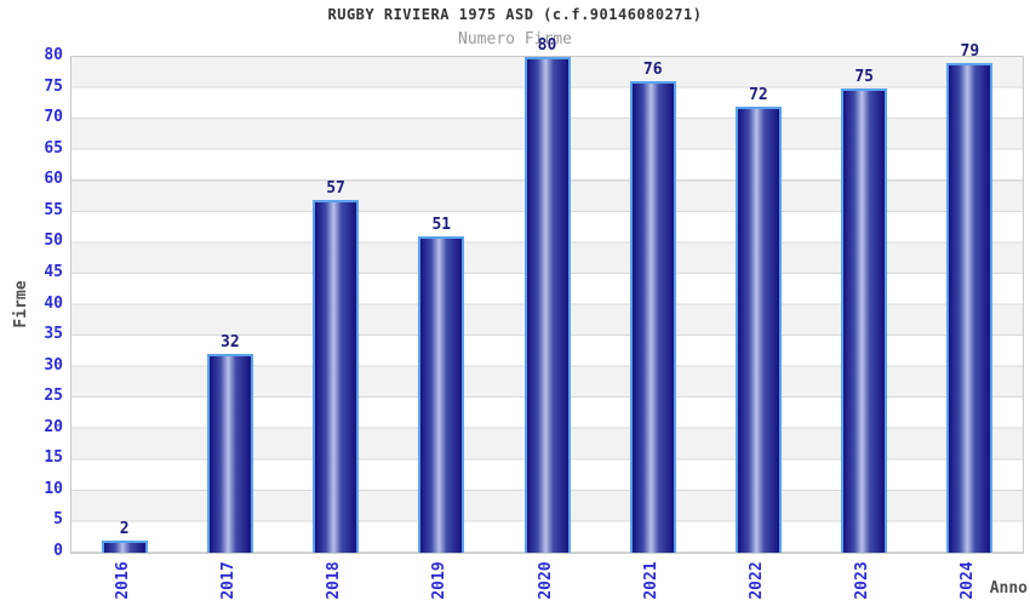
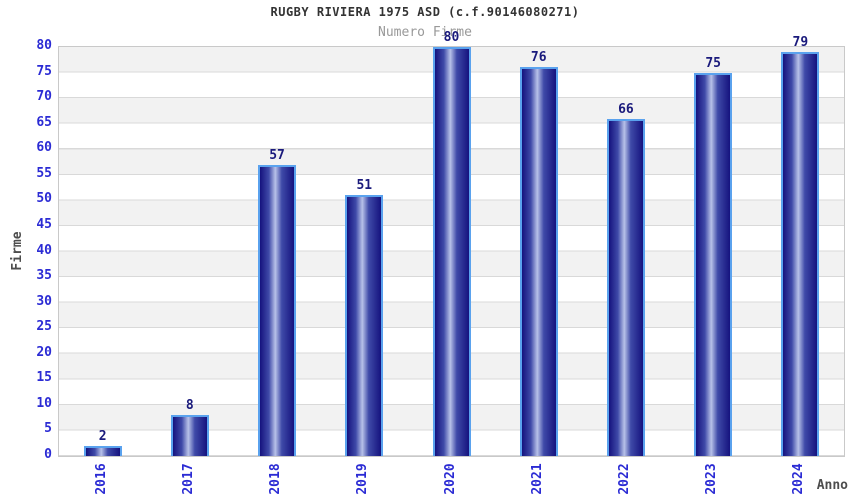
2017: 32 -> 8
2022: 72 -> 66
